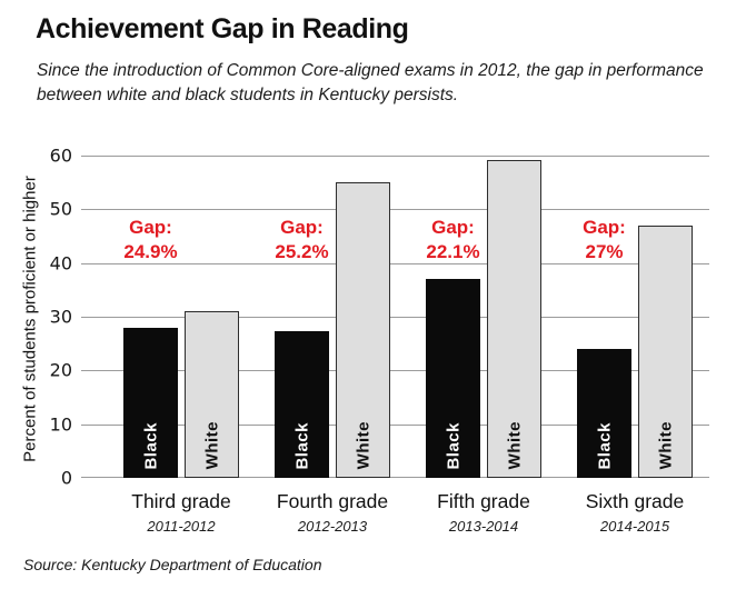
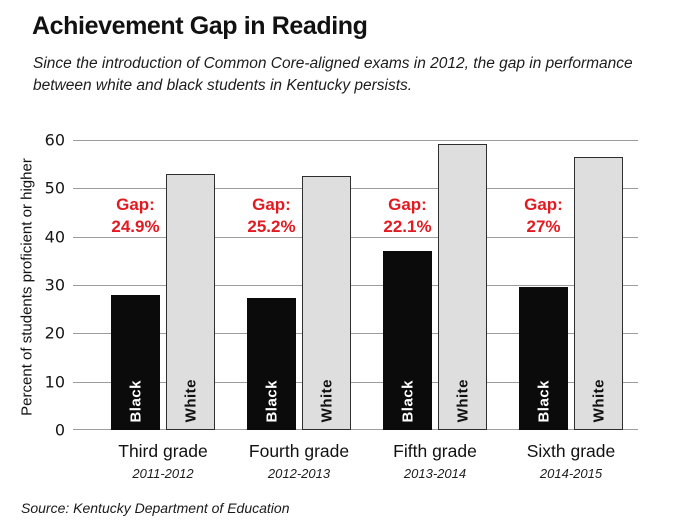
White/Third grade: 31 -> 53
White/Fourth grade: 55 -> 52
Black/Sixth grade: 24 -> 30
White/Sixth grade: 47 -> 56
